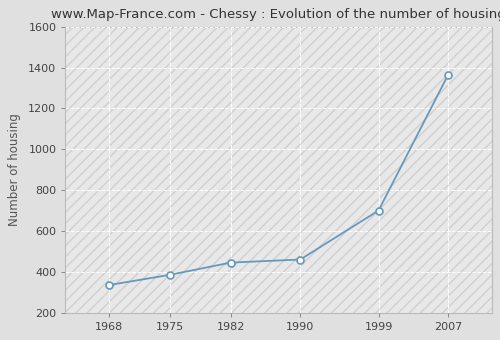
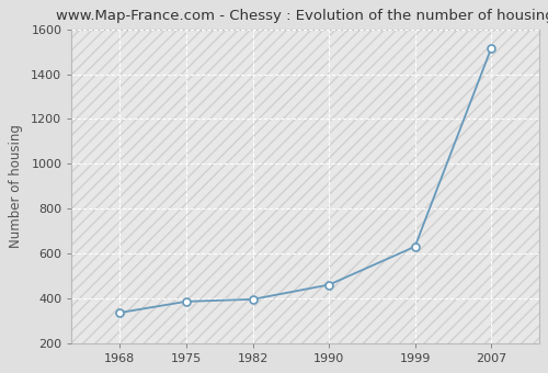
1982: 445 -> 395
1999: 700 -> 630
2007: 1365 -> 1515
